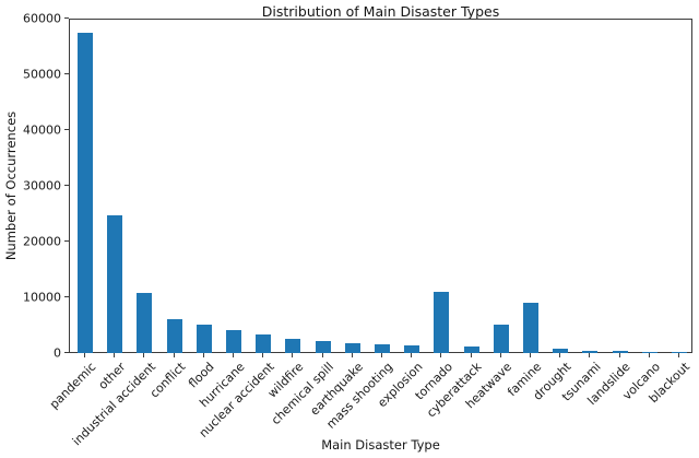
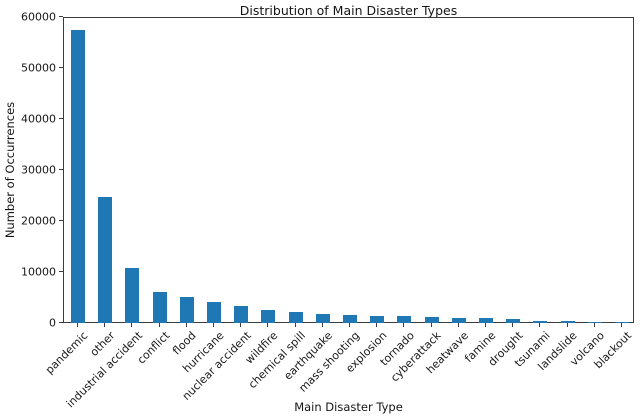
tornado: 11000 -> 1000
heatwave: 5000 -> 1000
famine: 9000 -> 1000
